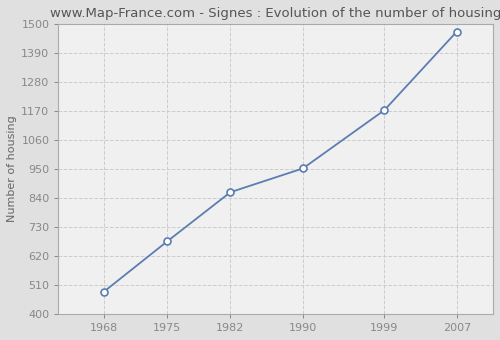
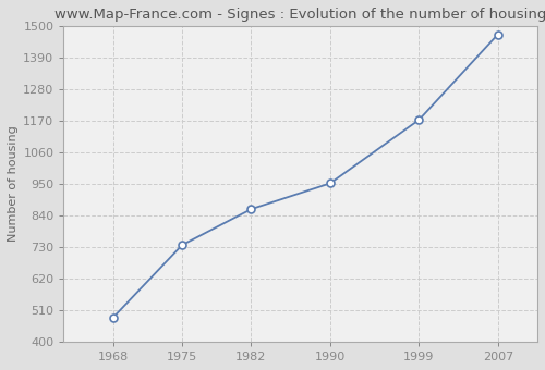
1975: 675 -> 737
